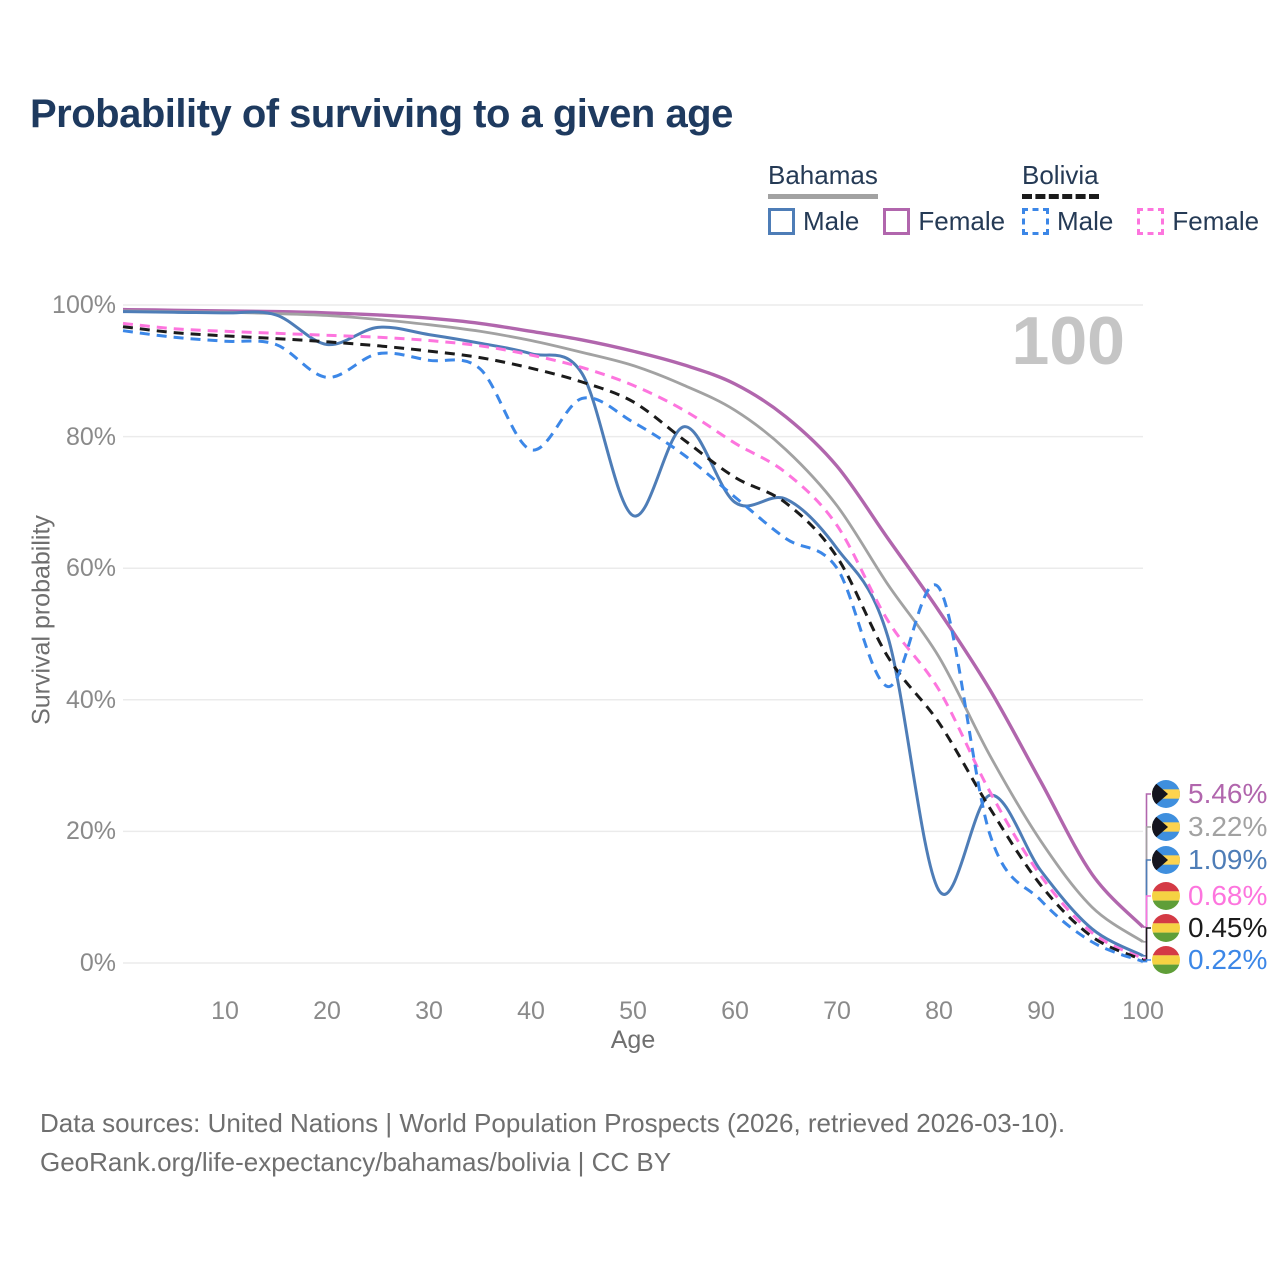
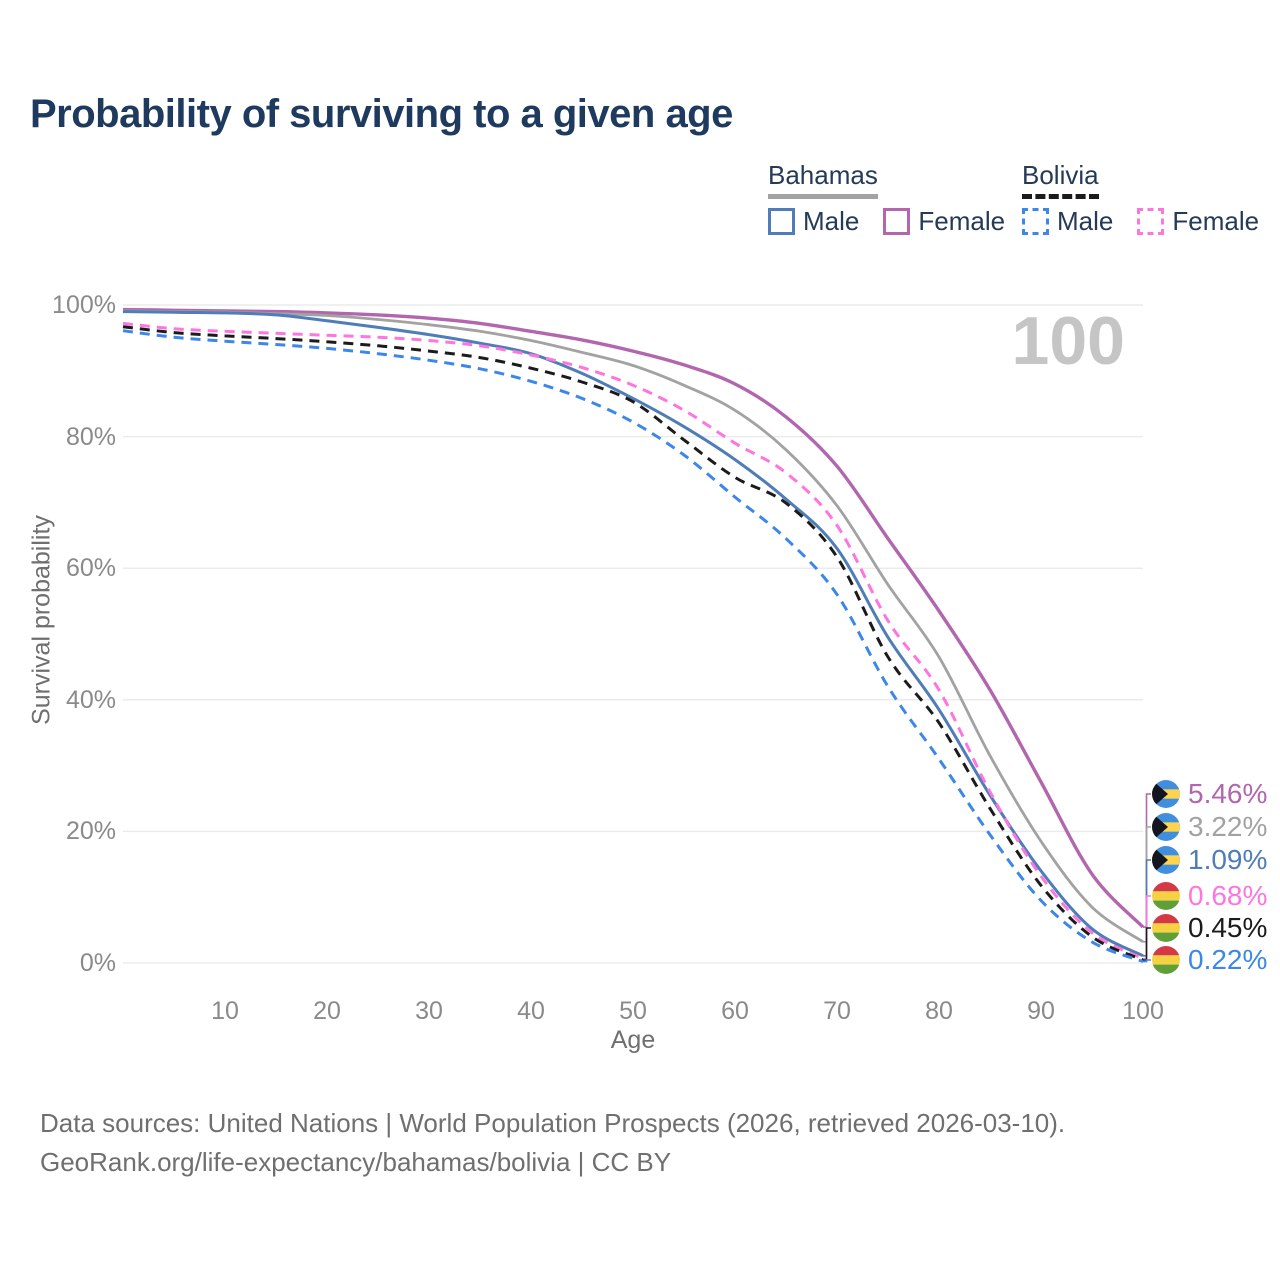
Bahamas Male/20: 94% -> 98%
Bolivia Male/20: 89% -> 93%
Bolivia Male/40: 78% -> 88%
Bahamas Male/50: 68% -> 86%
Bahamas Male/60: 70% -> 76%
Bolivia Male/70: 60% -> 56%
Bahamas Male/80: 11% -> 38%
Bolivia Male/80: 57% -> 31%
